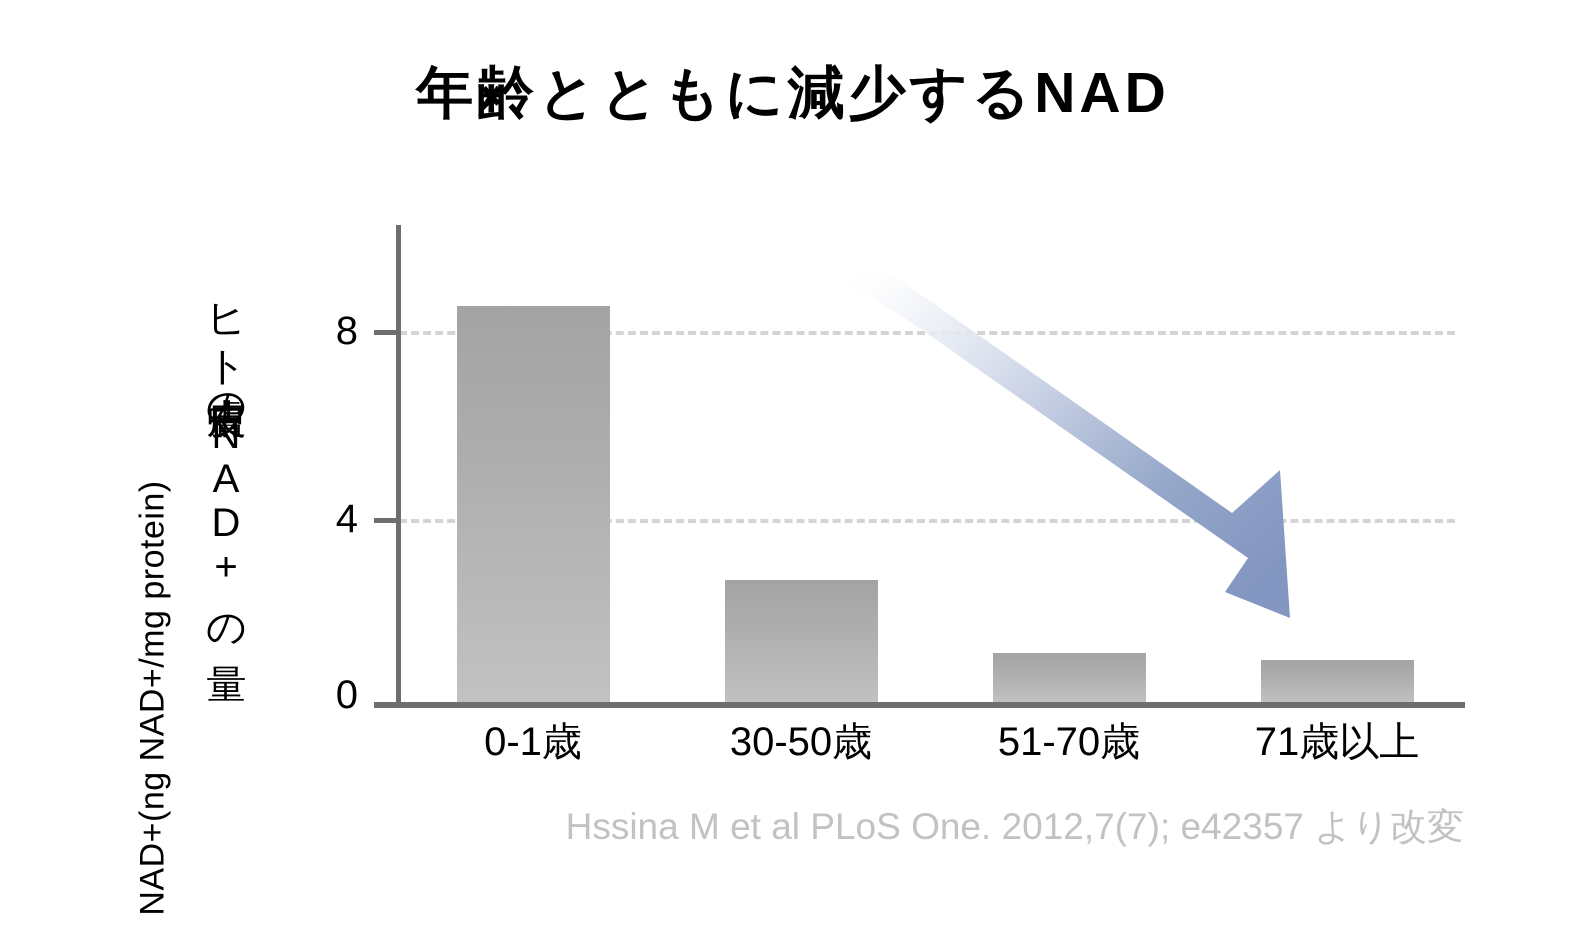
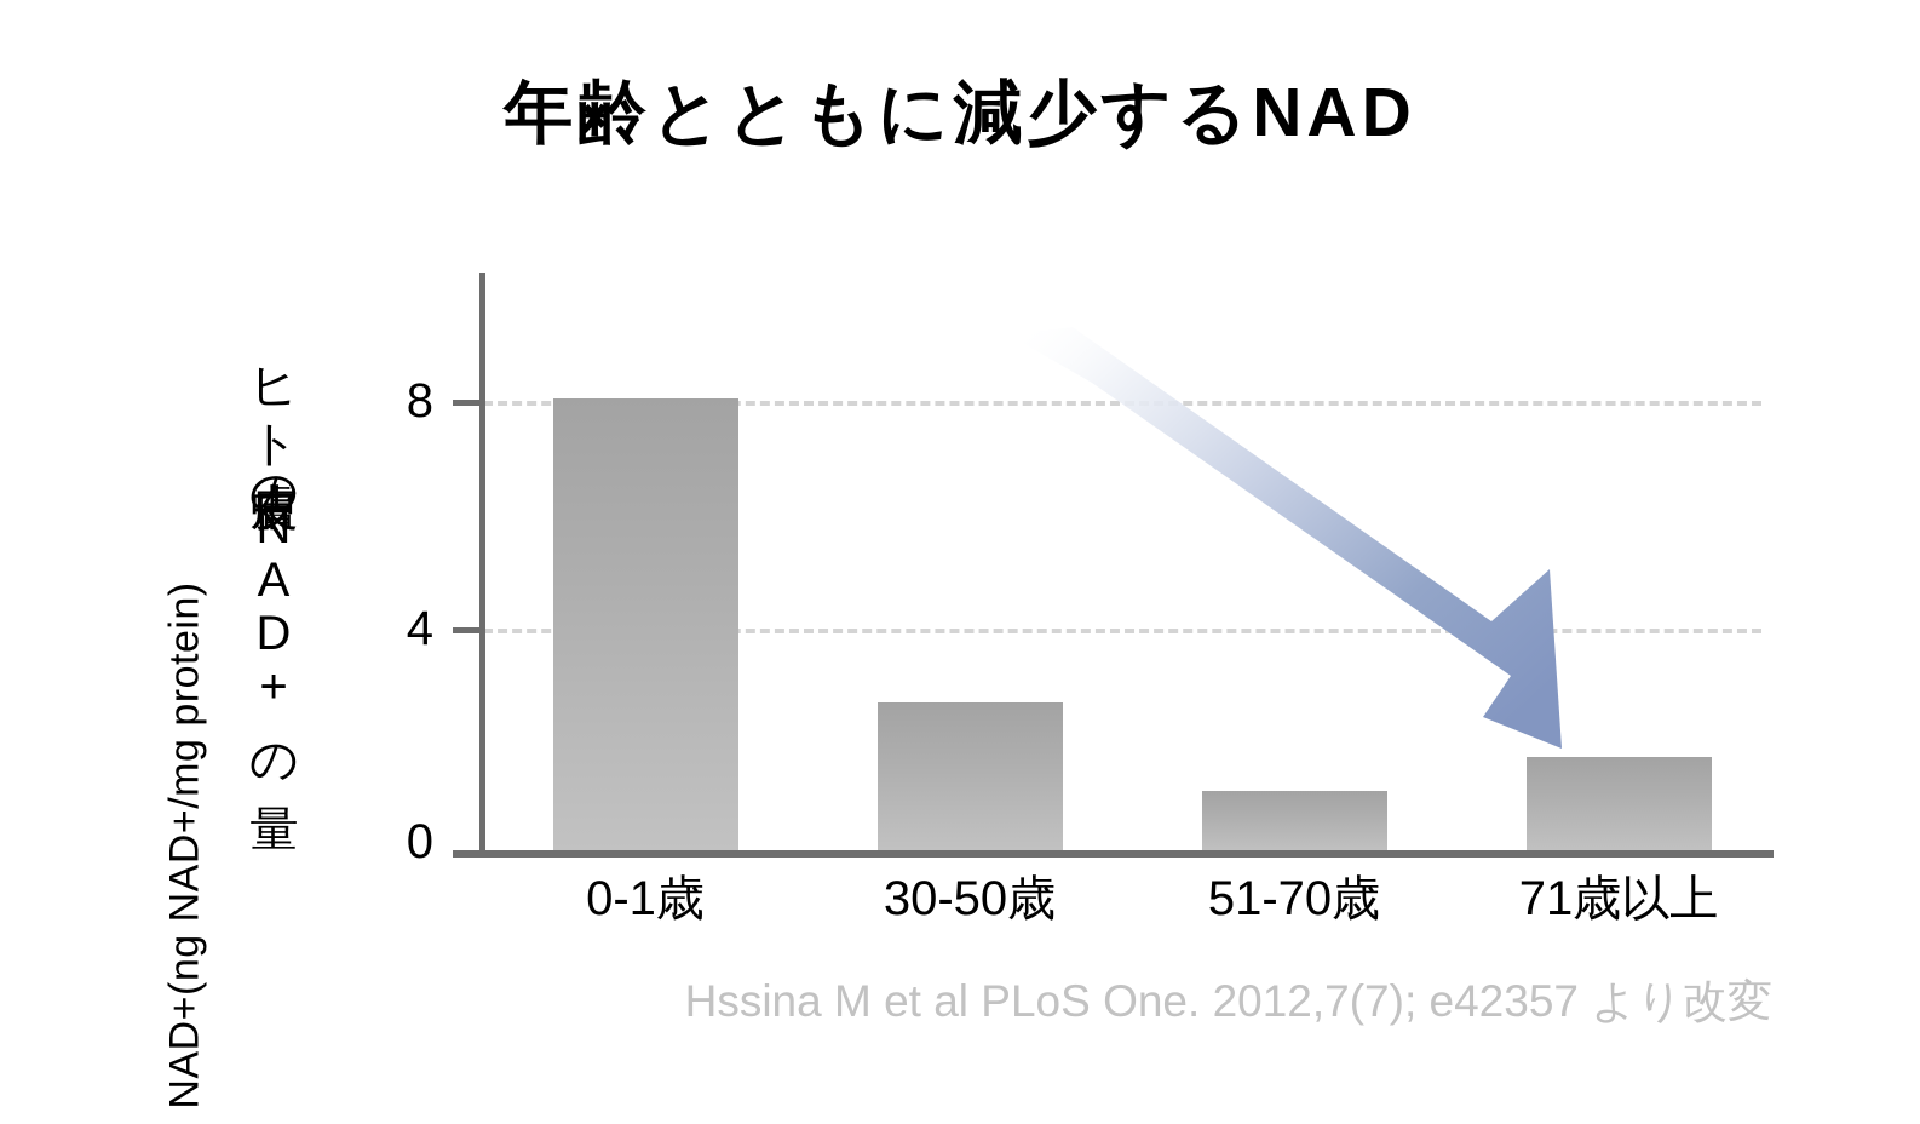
0-1歳: 8.5 -> 8.0
71歳以上: 0.9 -> 1.7
